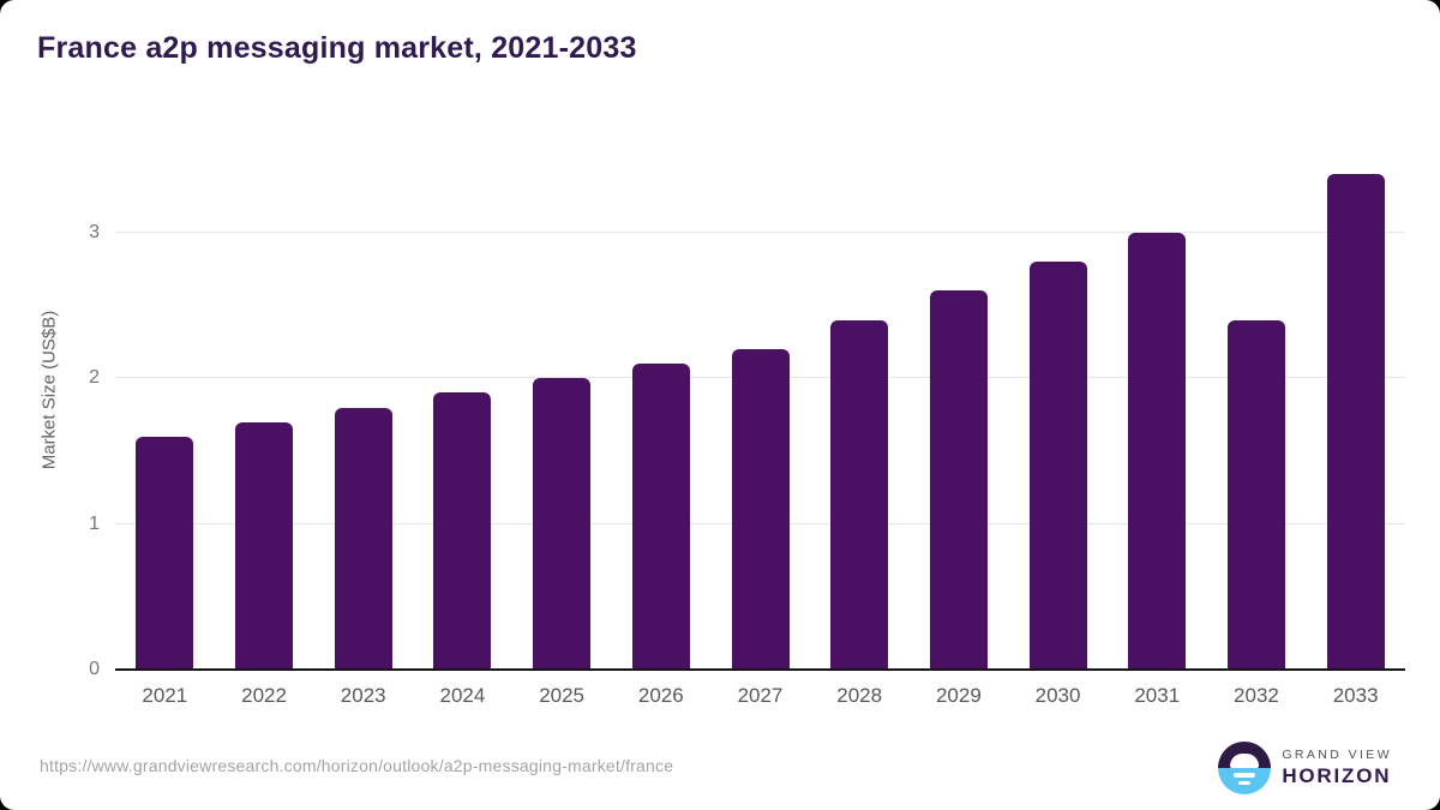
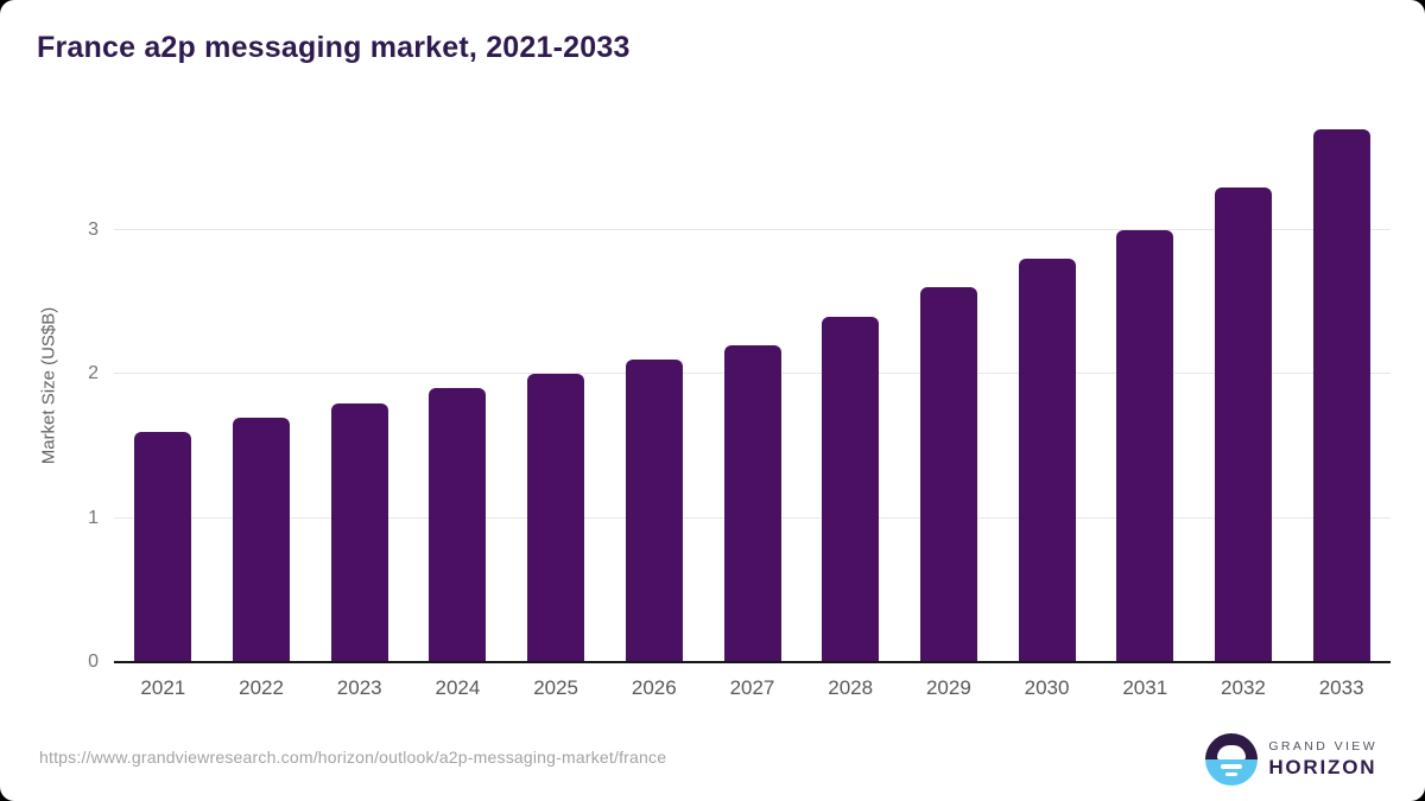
2032: 2.4 -> 3.3
2033: 3.4 -> 3.7
